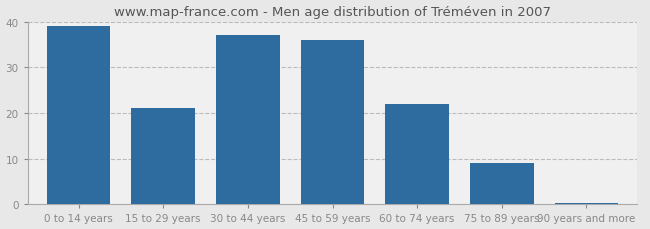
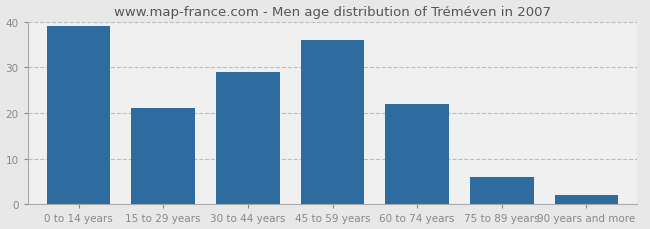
30 to 44 years: 37.0 -> 29.0
75 to 89 years: 9.0 -> 6.0
90 years and more: 0.4 -> 2.0
